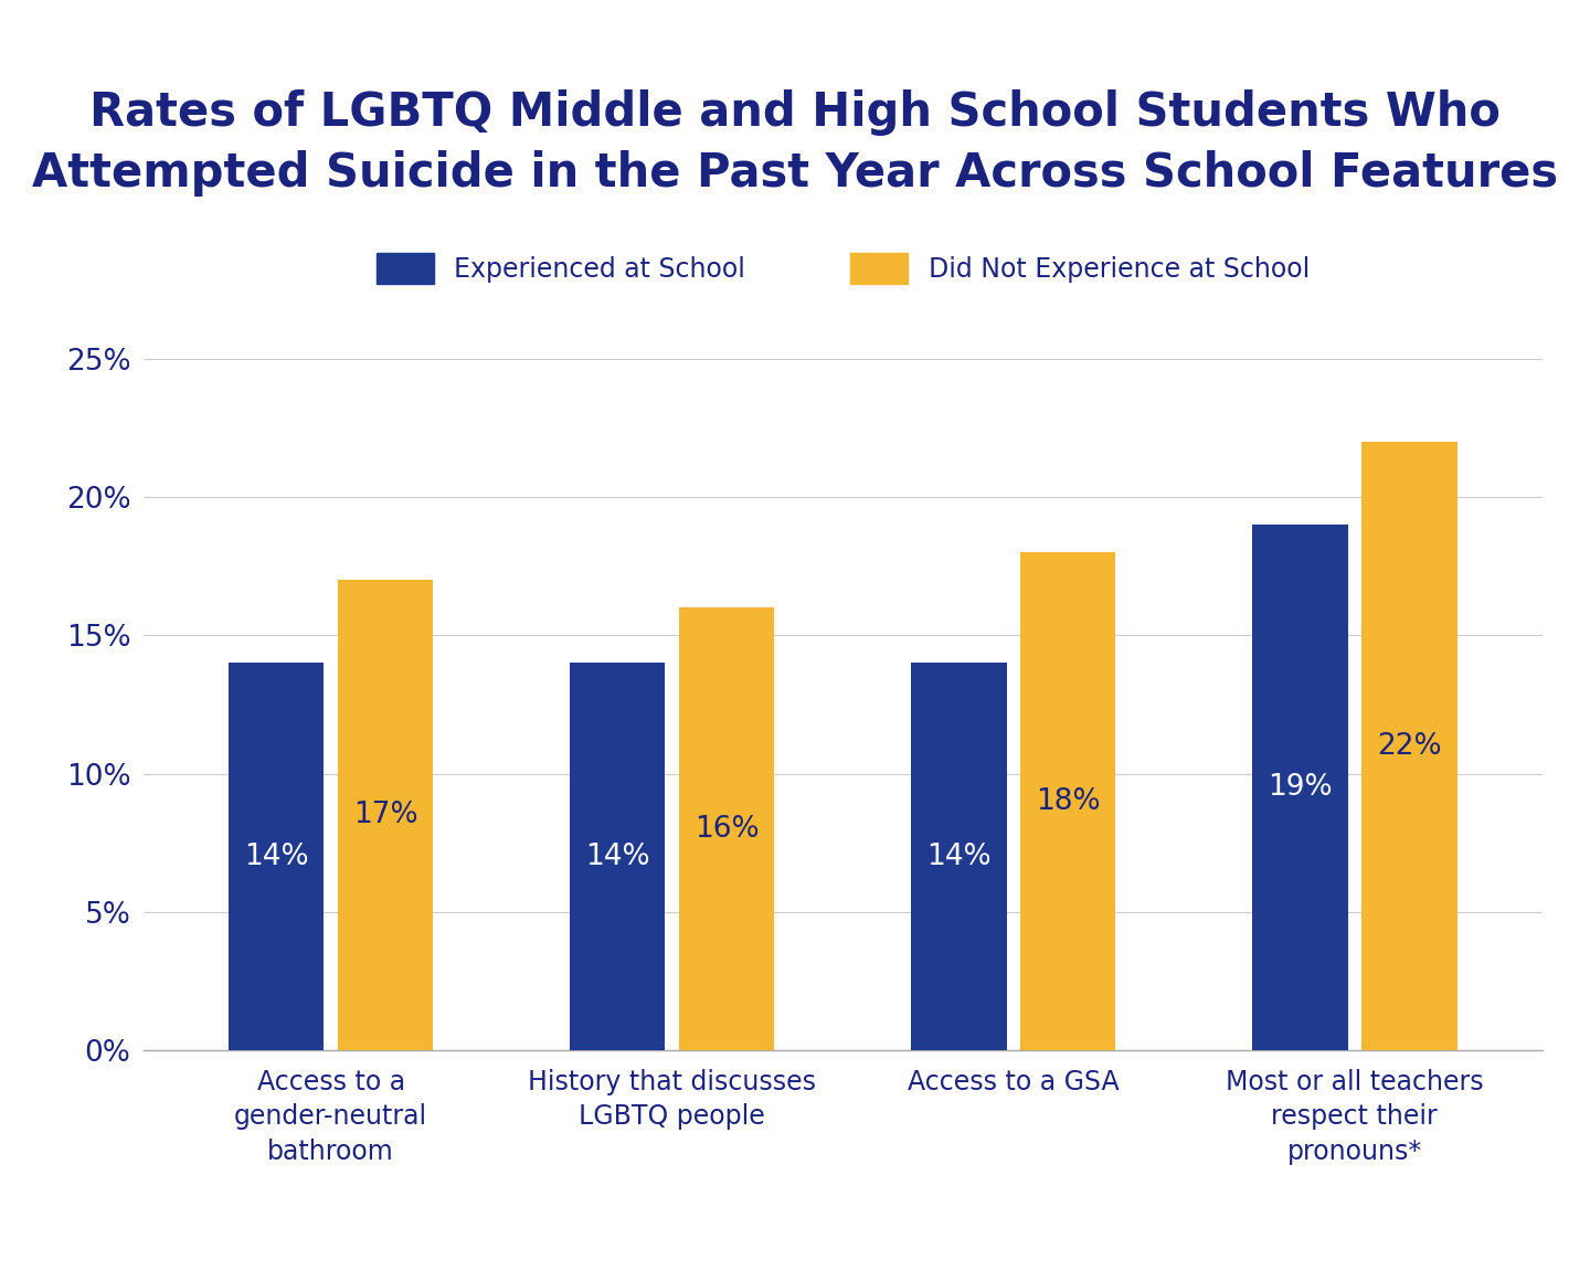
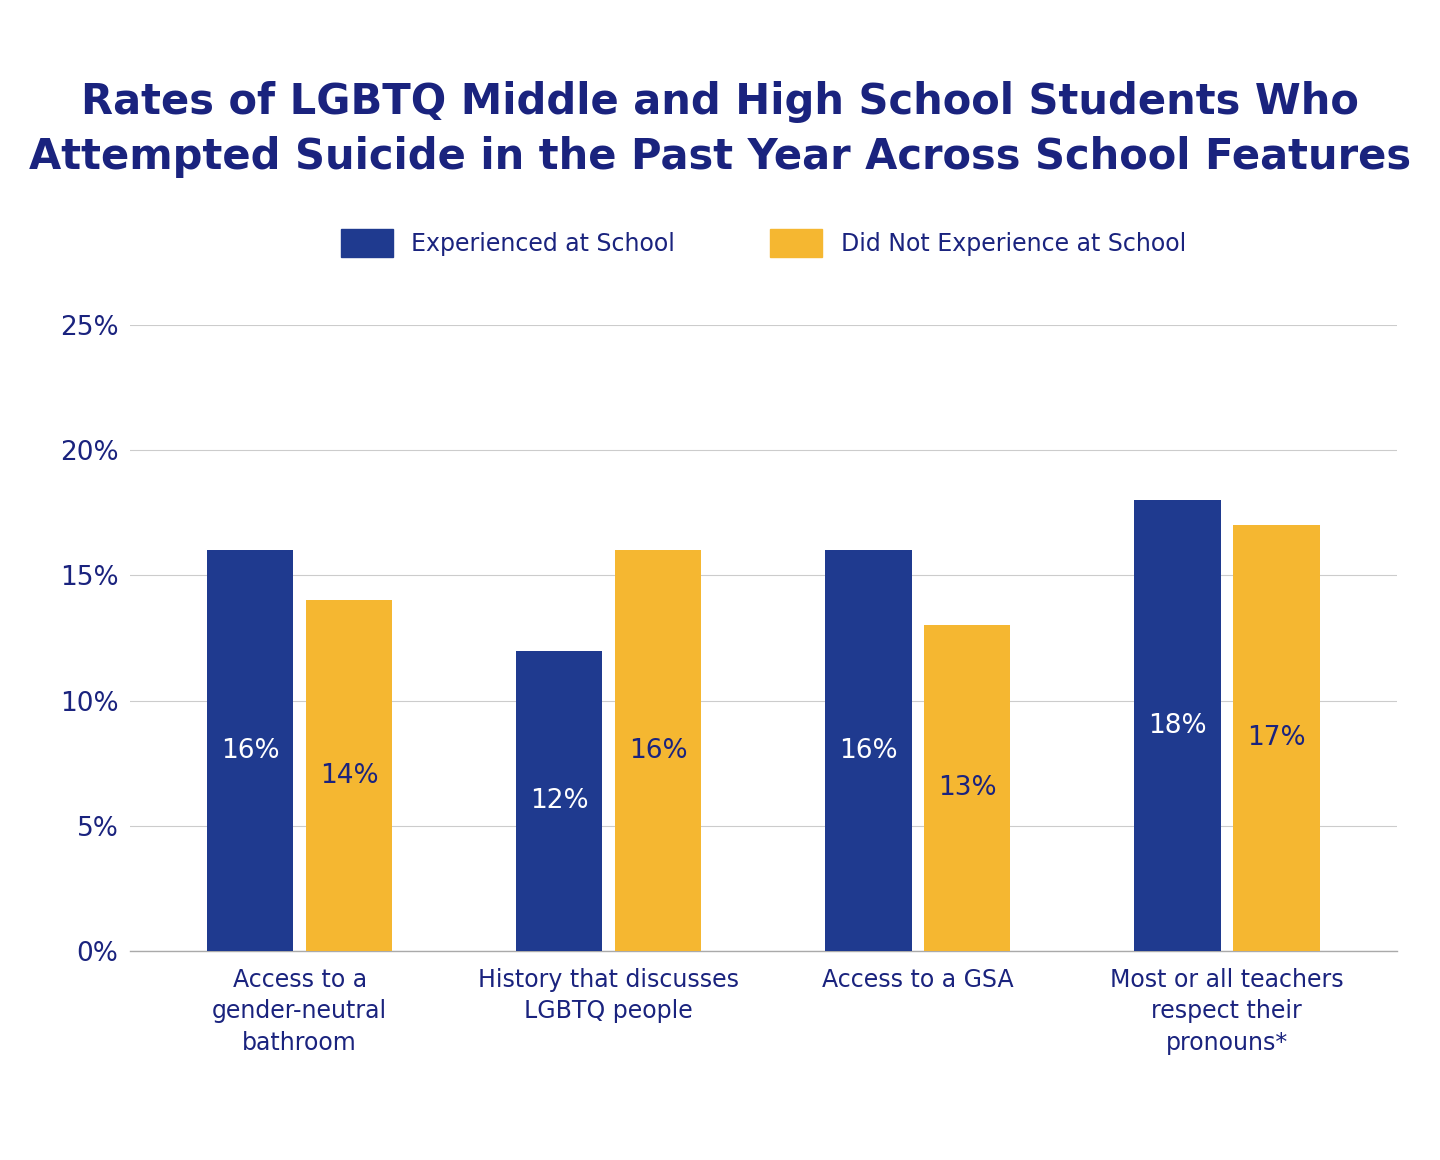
Experienced at School/Access to a gender-neutral bathroom: 14% -> 16%
Did Not Experience at School/Access to a gender-neutral bathroom: 17% -> 14%
Experienced at School/History that discusses LGBTQ people: 14% -> 12%
Experienced at School/Access to a GSA: 14% -> 16%
Did Not Experience at School/Access to a GSA: 18% -> 13%
Experienced at School/Most or all teachers respect their pronouns*: 19% -> 18%
Did Not Experience at School/Most or all teachers respect their pronouns*: 22% -> 17%
